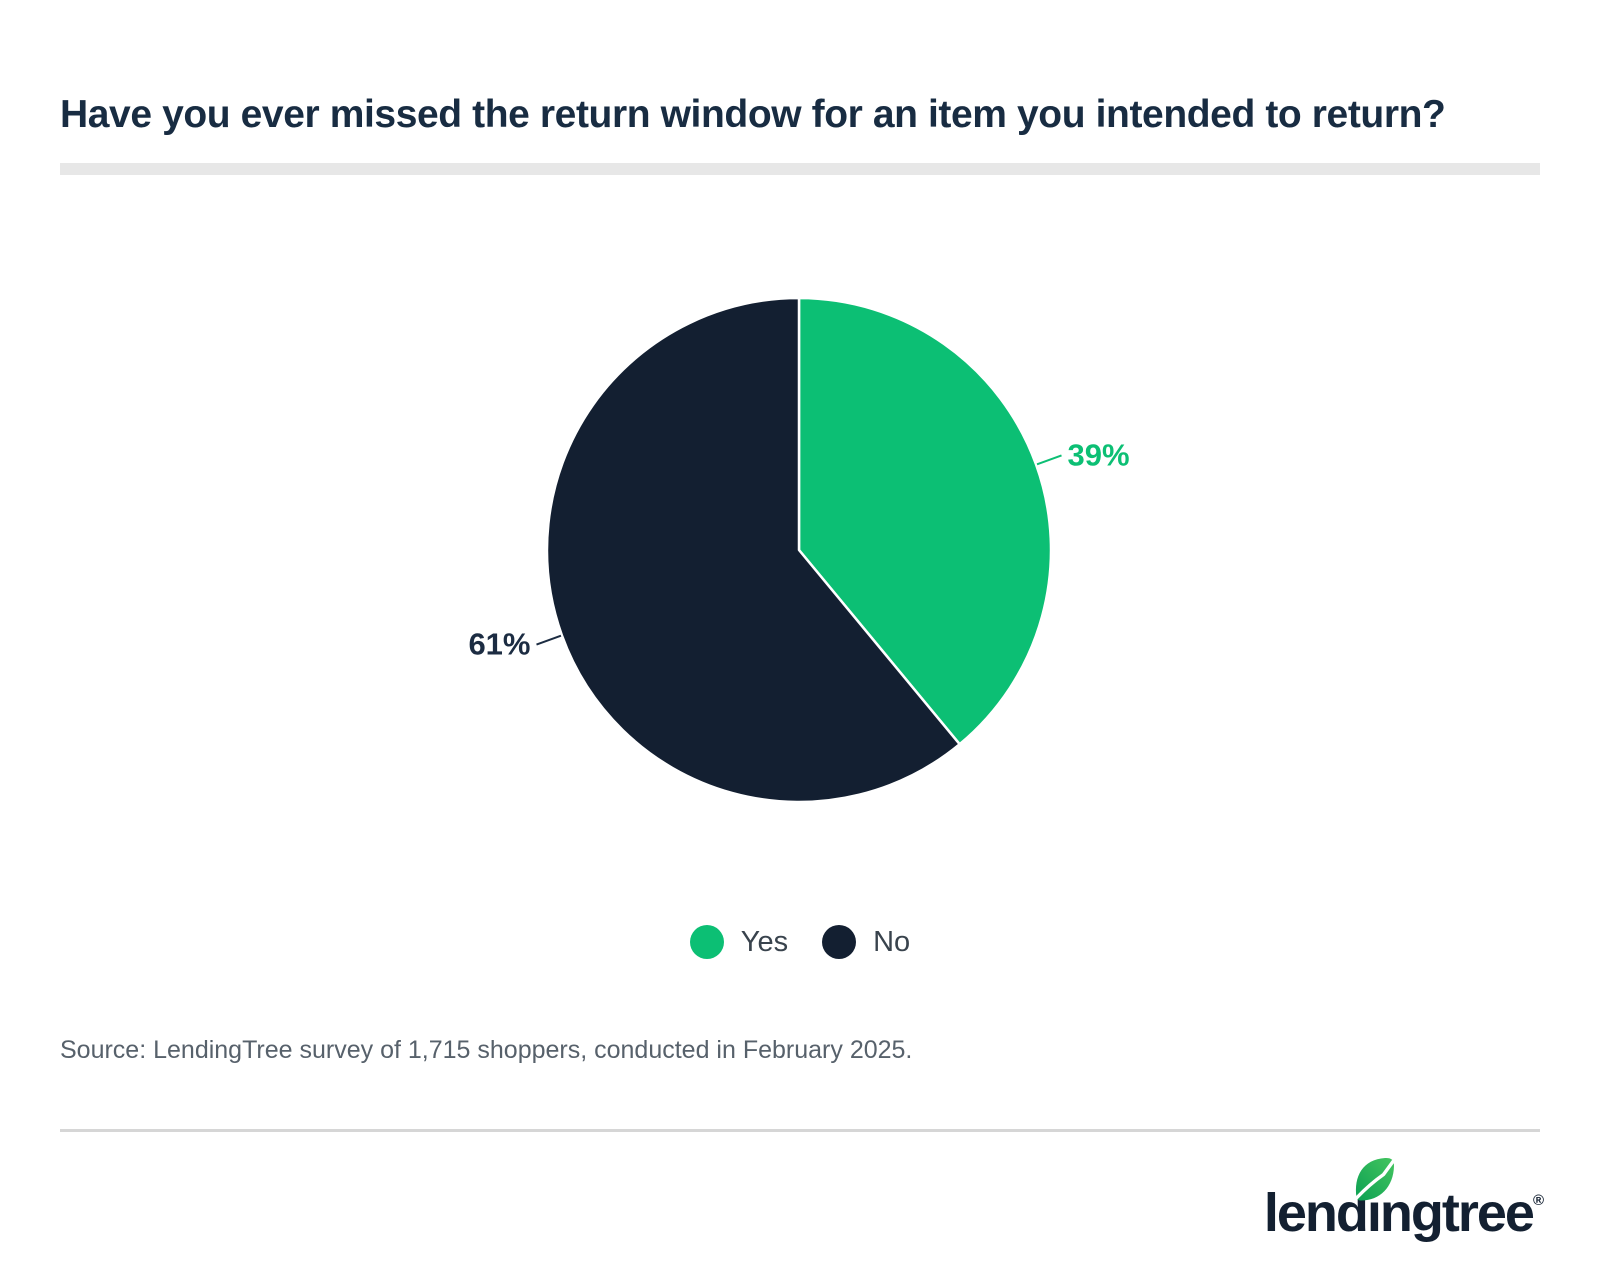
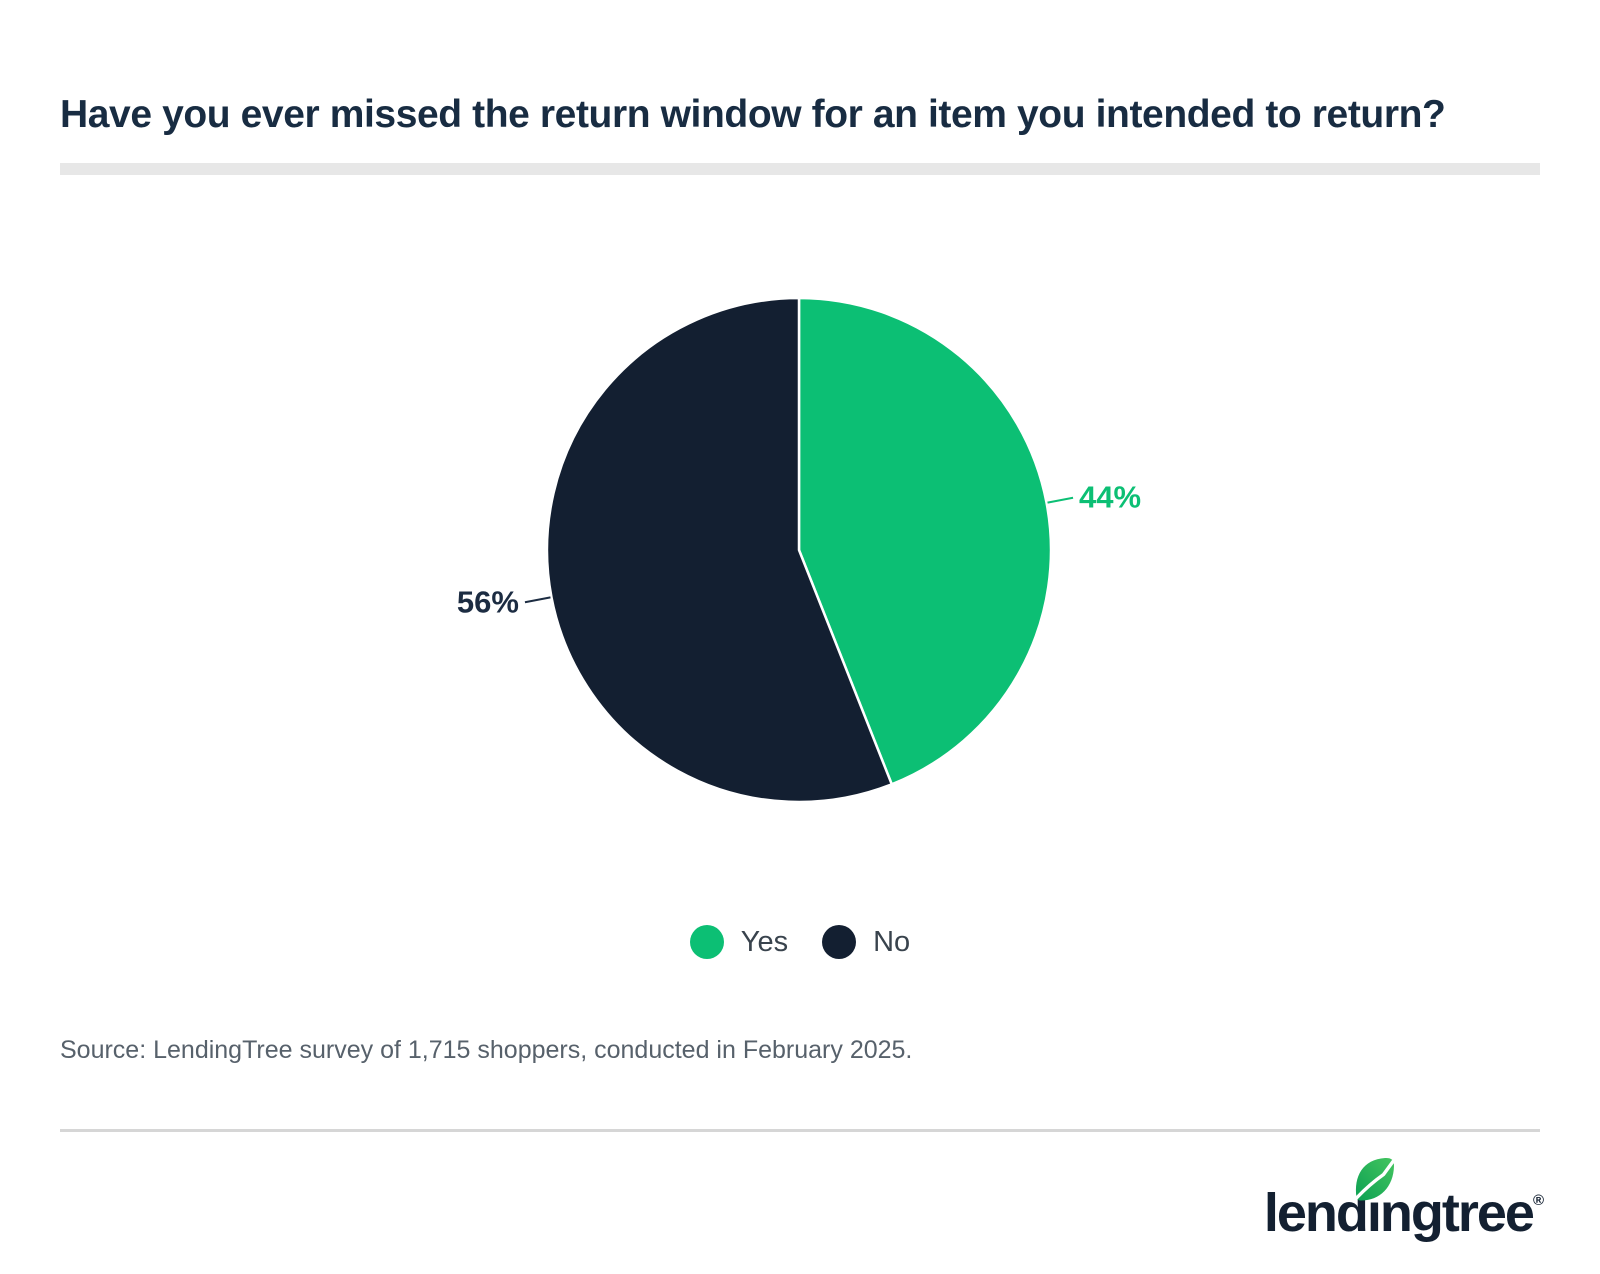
Yes: 39% -> 44%
No: 61% -> 56%
